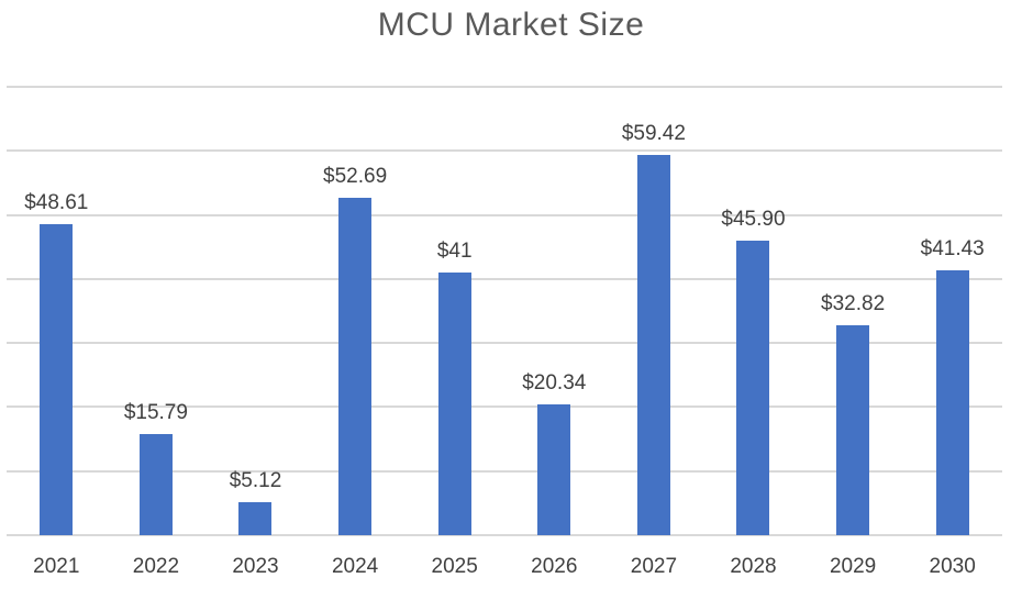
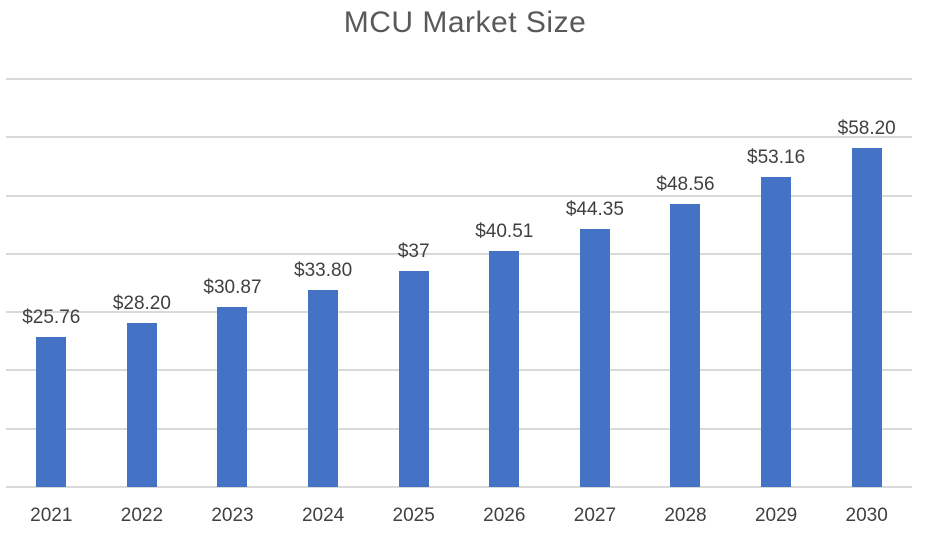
2021: $48.61 -> $25.76
2022: $15.79 -> $28.20
2023: $5.12 -> $30.87
2024: $52.69 -> $33.80
2025: $41 -> $37
2026: $20.34 -> $40.51
2027: $59.42 -> $44.35
2028: $45.90 -> $48.56
2029: $32.82 -> $53.16
2030: $41.43 -> $58.20
